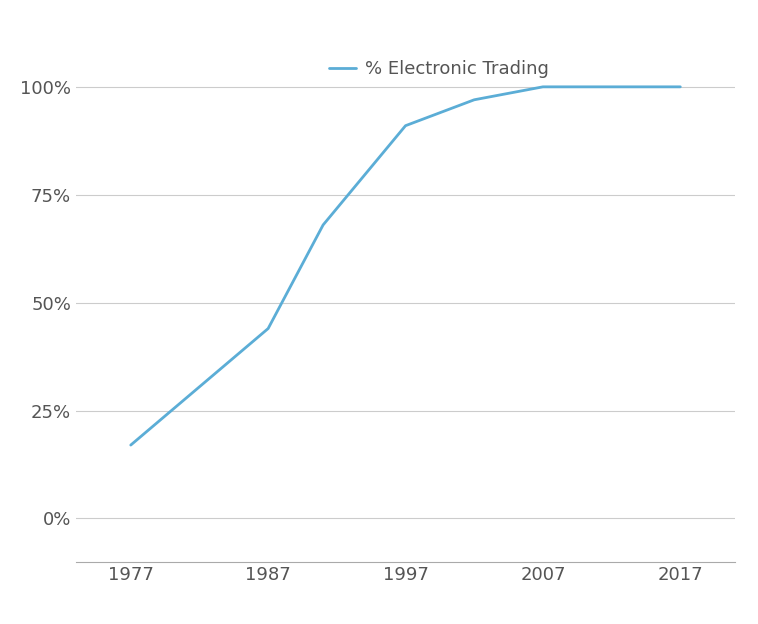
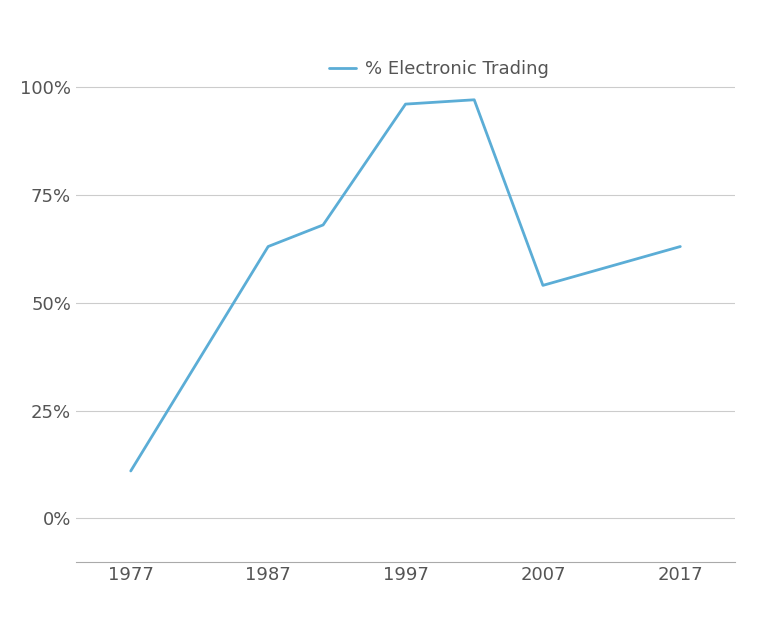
1977: 17% -> 11%
1987: 44% -> 63%
1997: 91% -> 96%
2007: 100% -> 54%
2017: 100% -> 63%
